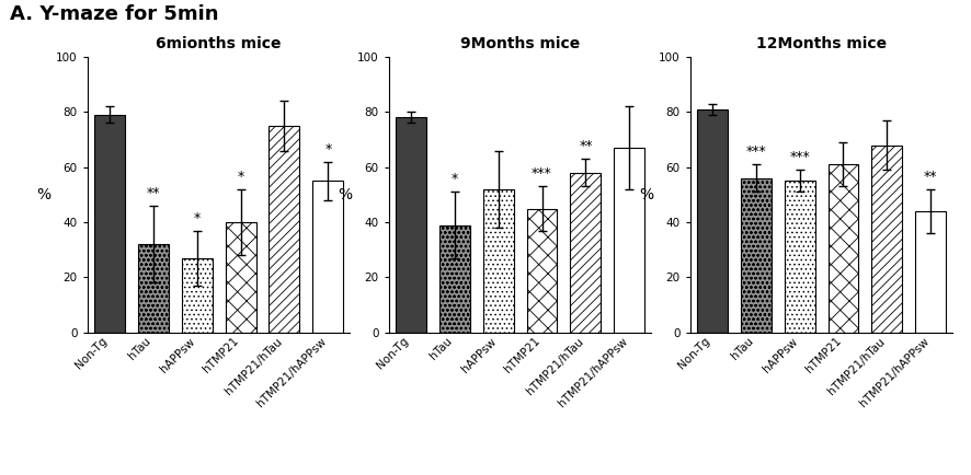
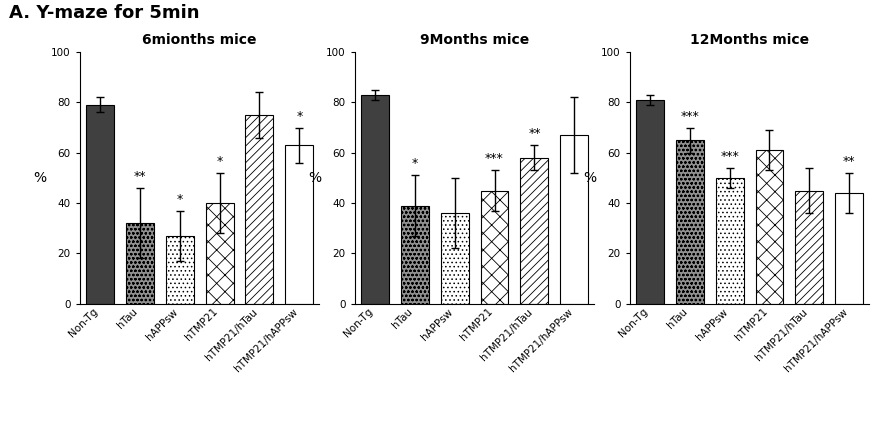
6mionths mice/hTMP21/hAPPsw: 55 -> 63
9Months mice/Non-Tg: 78 -> 83
9Months mice/hAPPsw: 52 -> 36
12Months mice/hTau: 56 -> 65
12Months mice/hAPPsw: 55 -> 50
12Months mice/hTMP21/hTau: 68 -> 45
